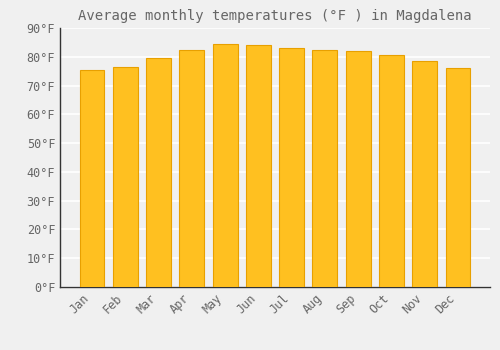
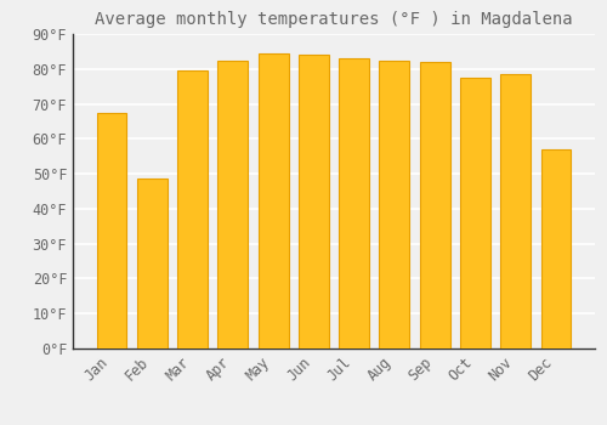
Jan: 75.5°F -> 67.5°F
Feb: 76.5°F -> 48.5°F
Oct: 80.5°F -> 77.5°F
Dec: 76.0°F -> 57.0°F
